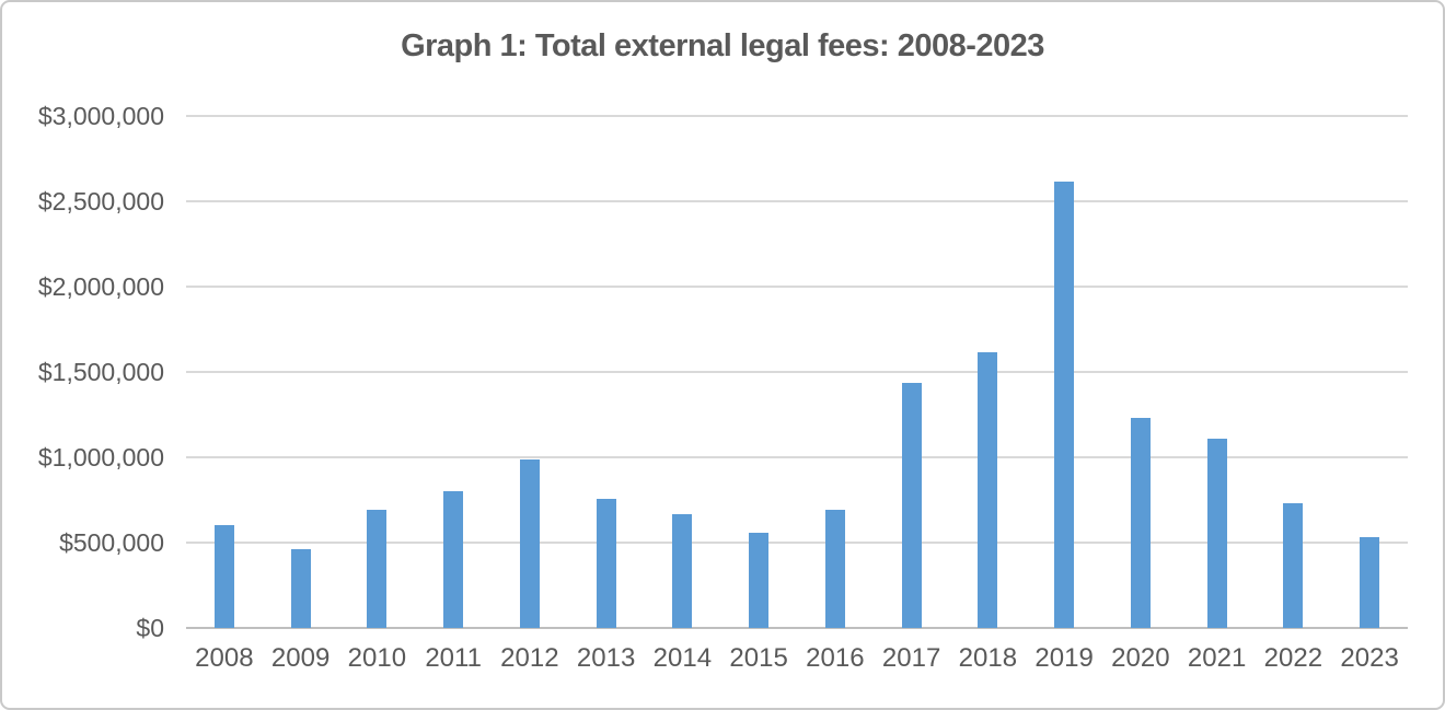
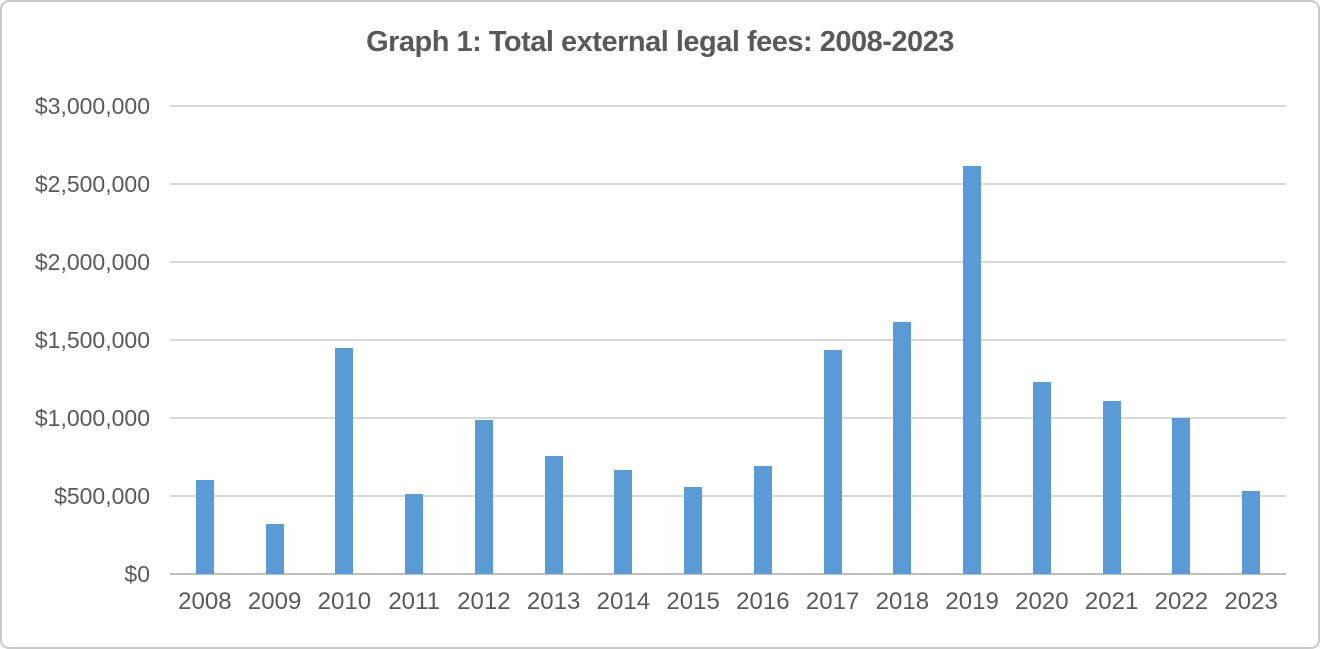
2009: $460000 -> $320000
2010: $690000 -> $1450000
2011: $800000 -> $510000
2022: $730000 -> $1000000
